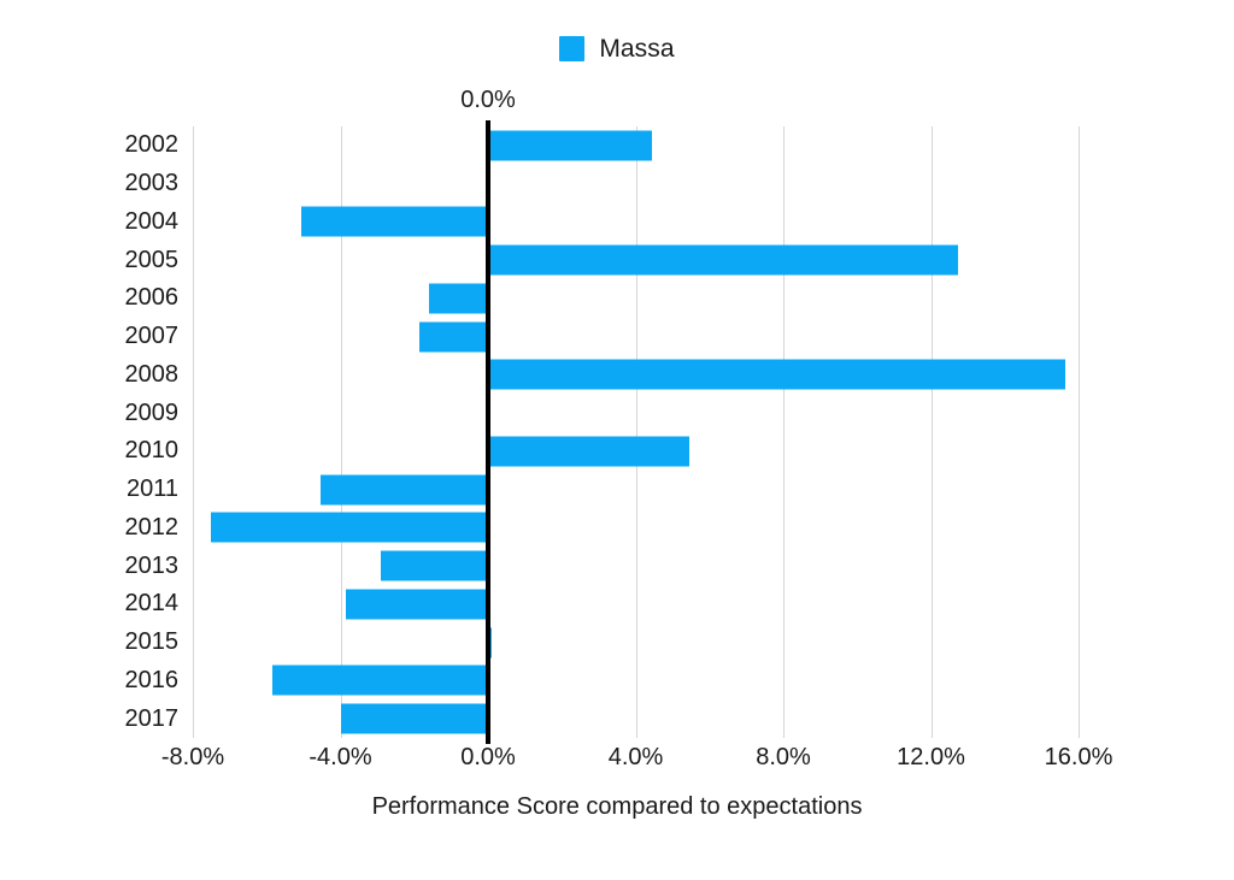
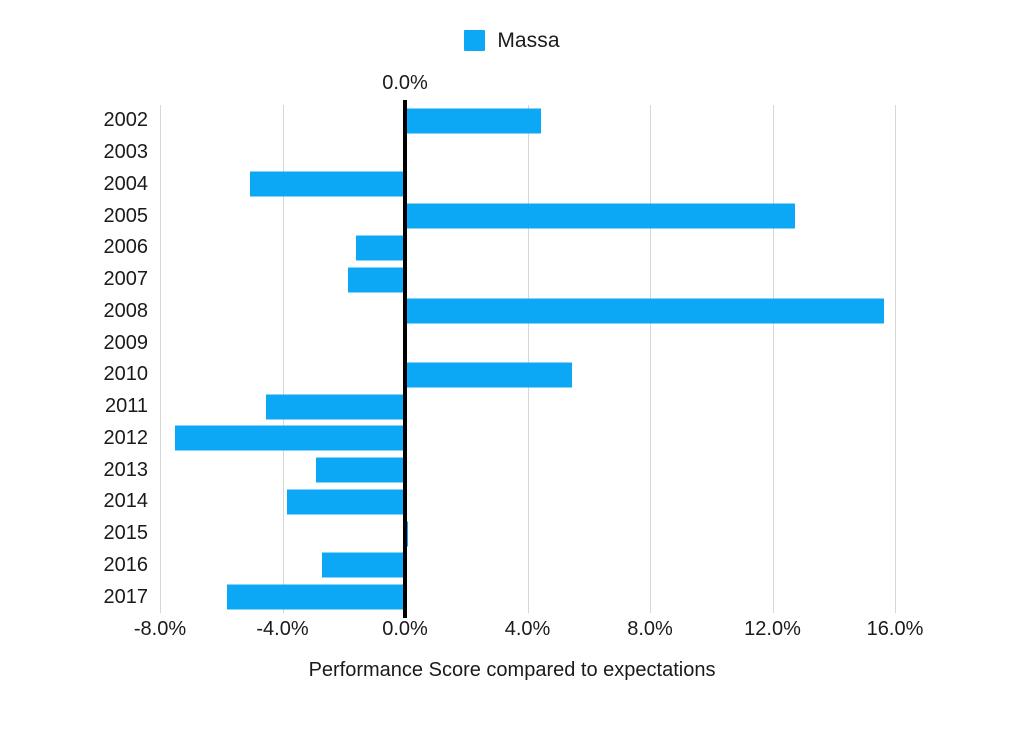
2016: -5.8% -> -2.7%
2017: -4.0% -> -5.8%
